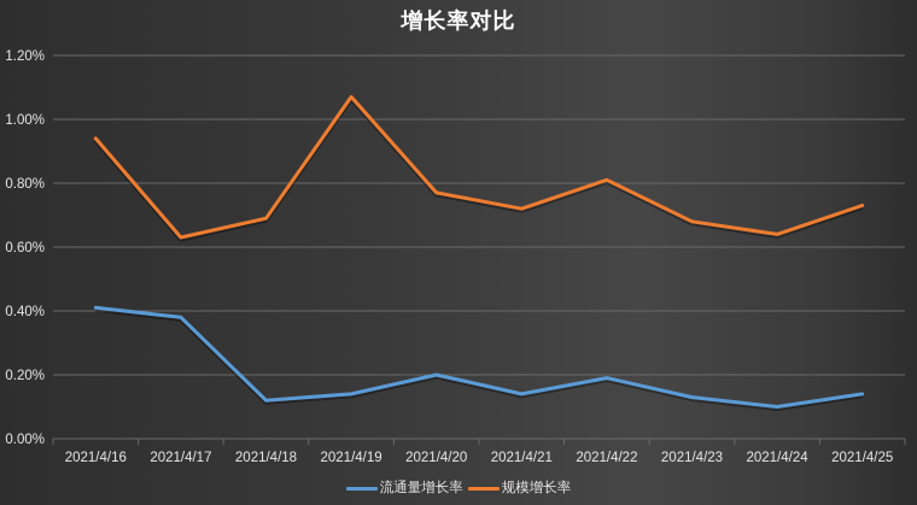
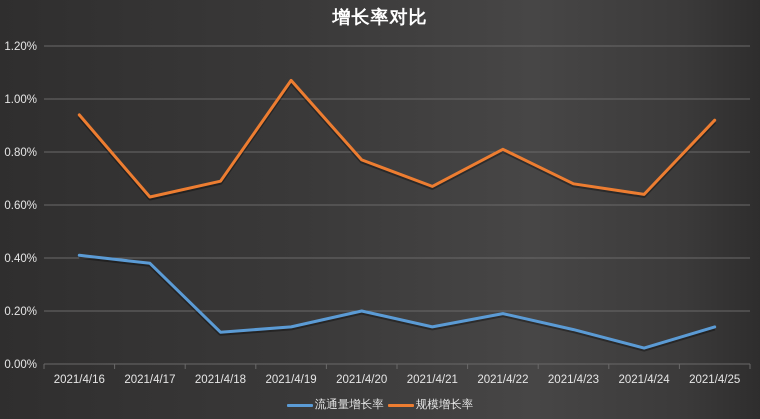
规模增长率/2021/4/21: 0.72% -> 0.67%
流通量增长率/2021/4/24: 0.10% -> 0.06%
规模增长率/2021/4/25: 0.73% -> 0.92%
